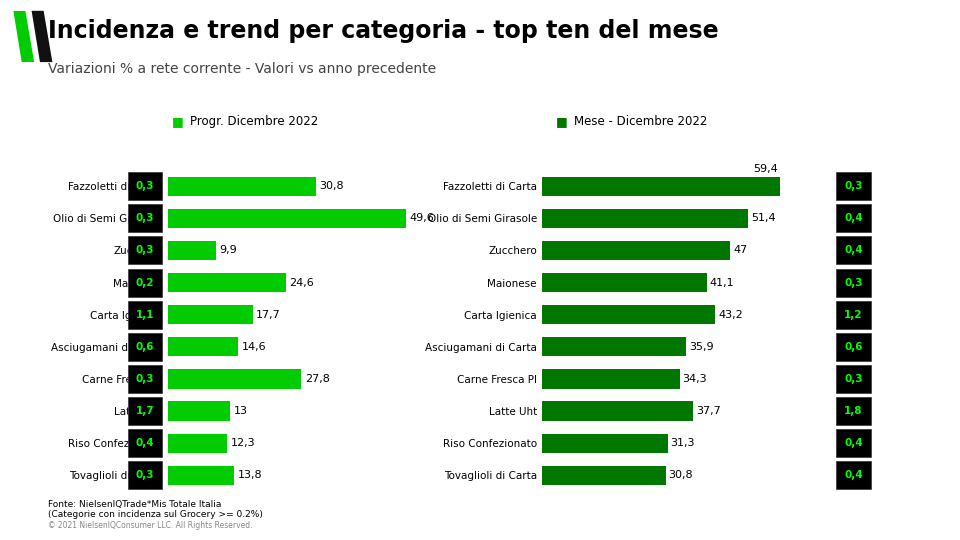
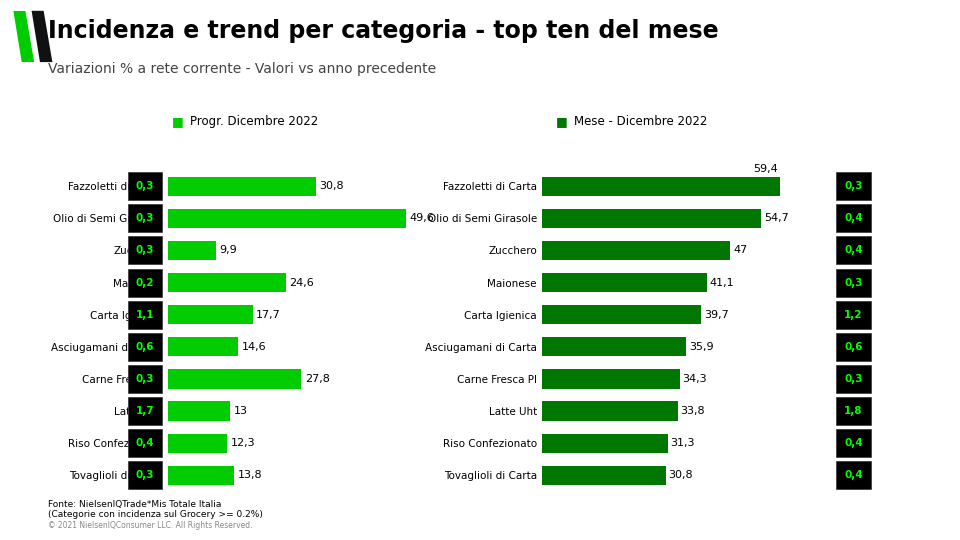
Olio di Semi Girasole: 51,4 -> 54,7
Carta Igienica: 43,2 -> 39,7
Latte Uht: 37,7 -> 33,8
